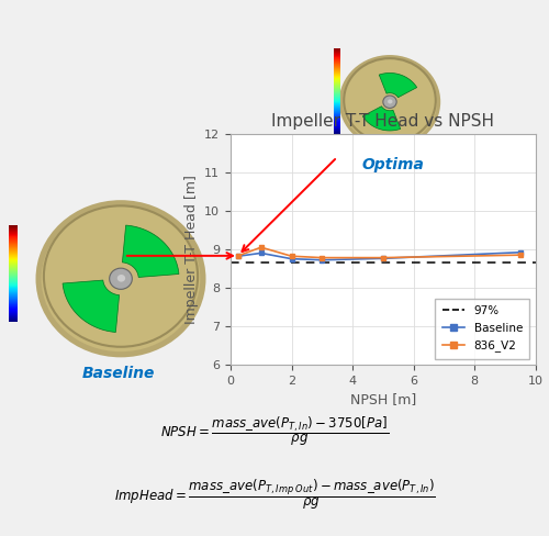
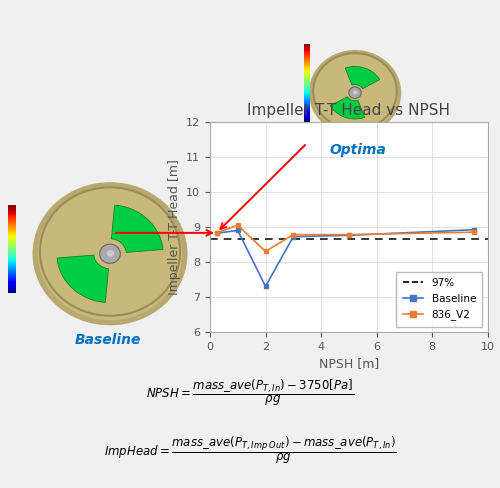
Baseline/2: 8.75 -> 7.30
836_V2/2: 8.82 -> 8.30
